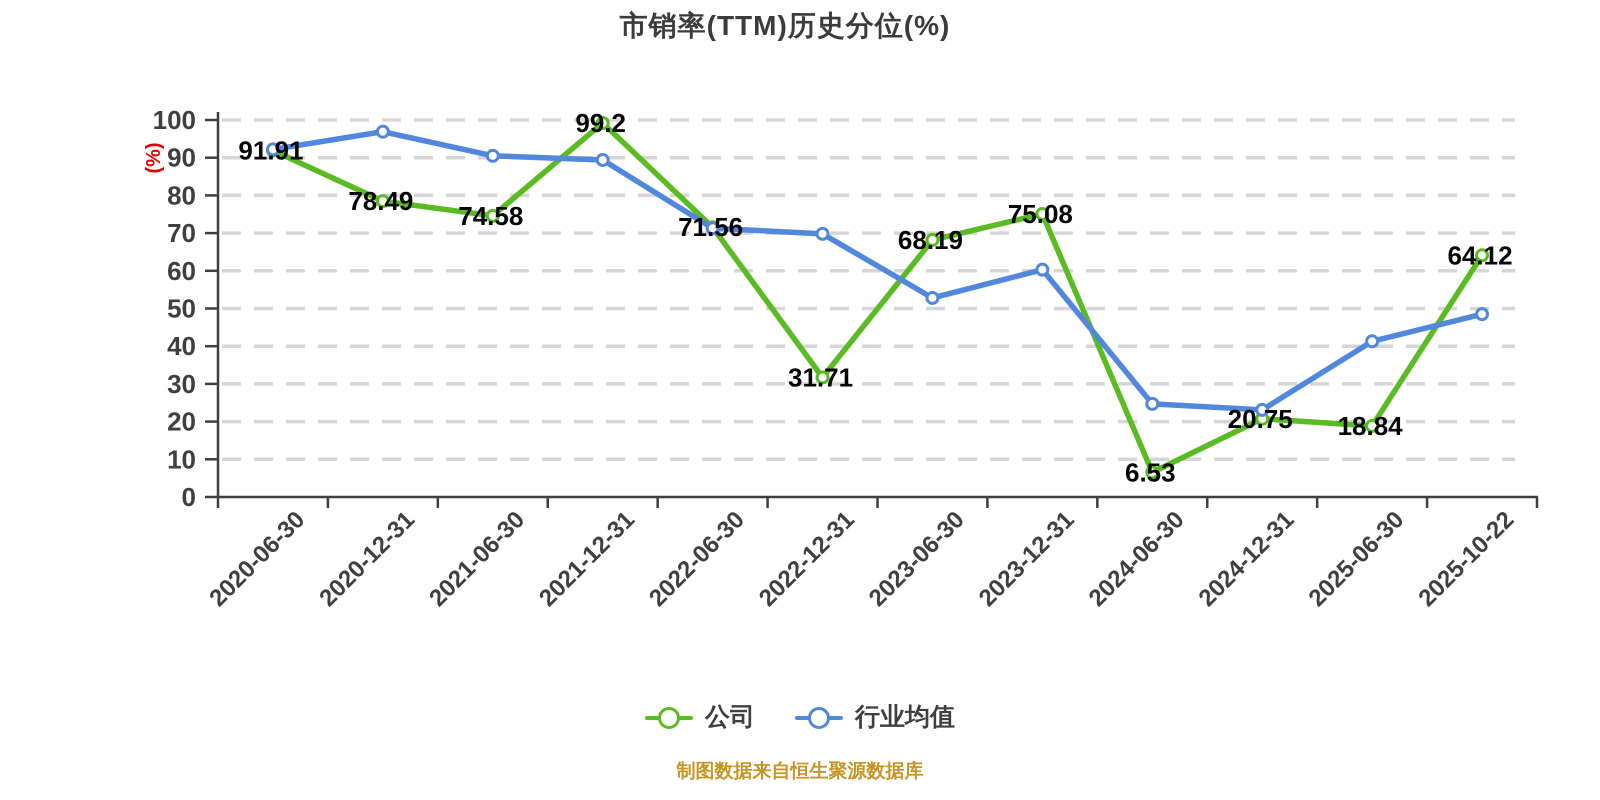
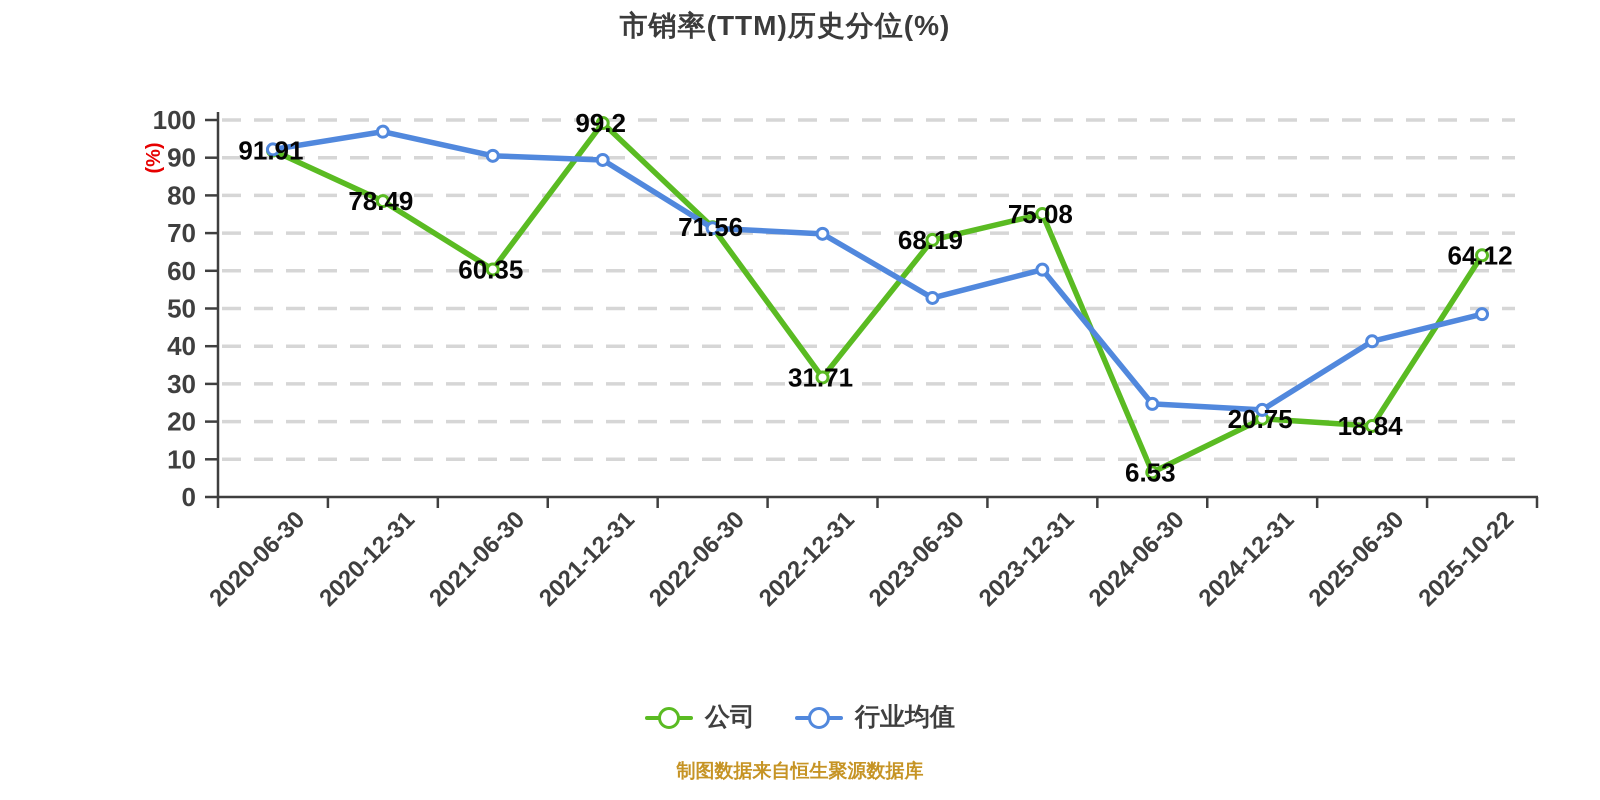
公司/2021-06-30: 74.58 -> 60.35
